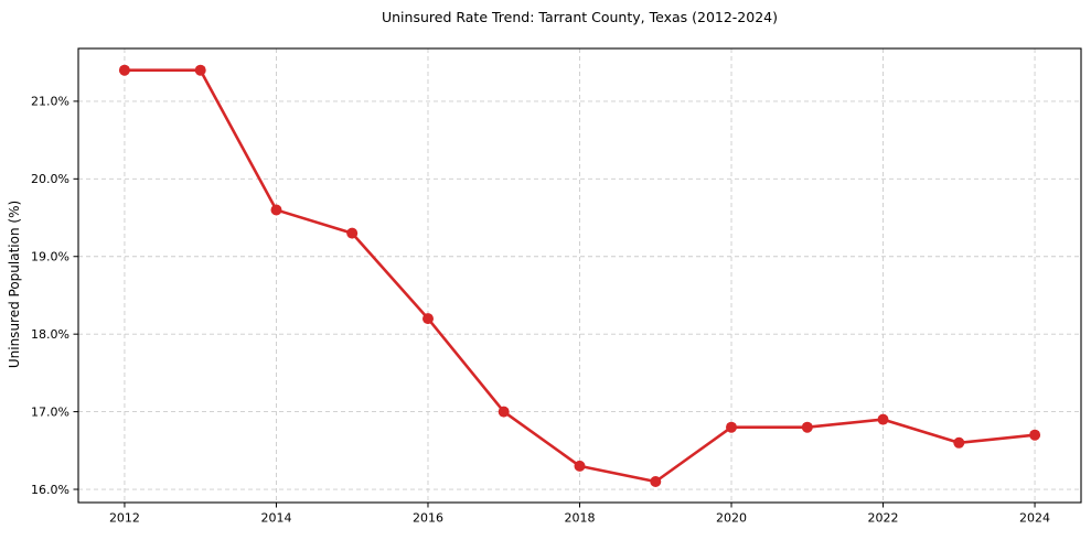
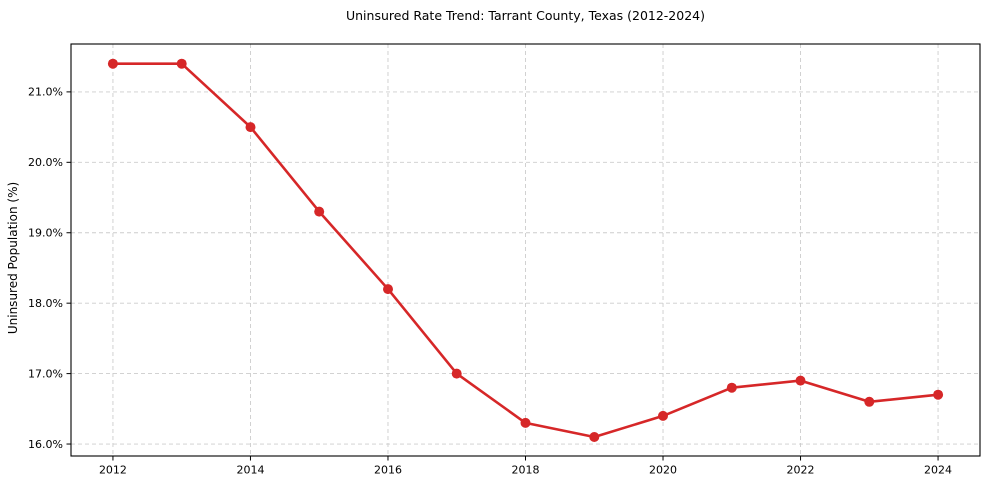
2014: 19.6% -> 20.5%
2020: 16.8% -> 16.4%
